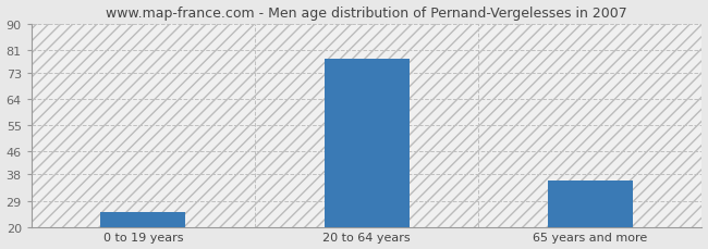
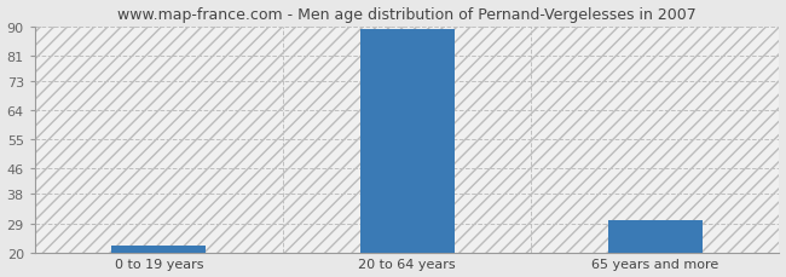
0 to 19 years: 25 -> 22
20 to 64 years: 78 -> 89
65 years and more: 36 -> 30
